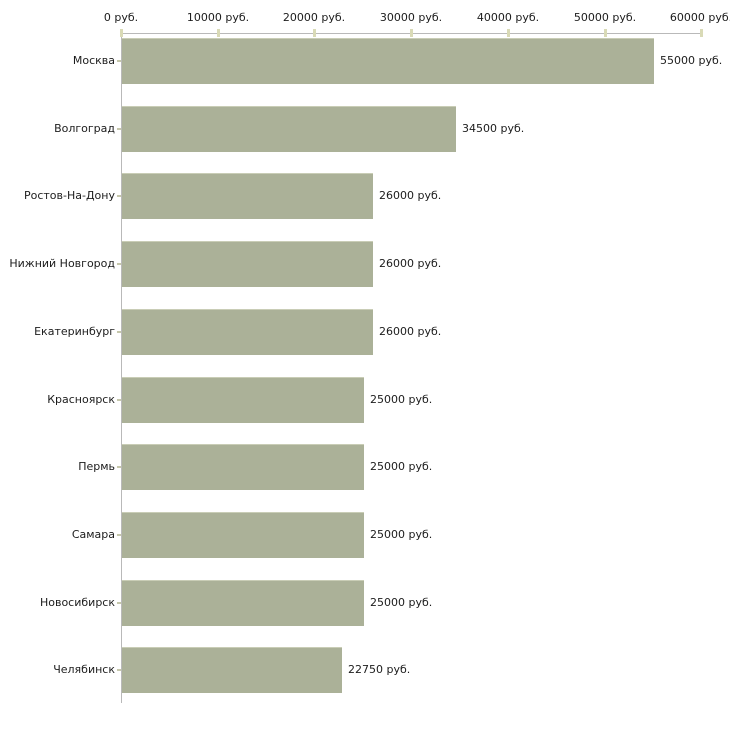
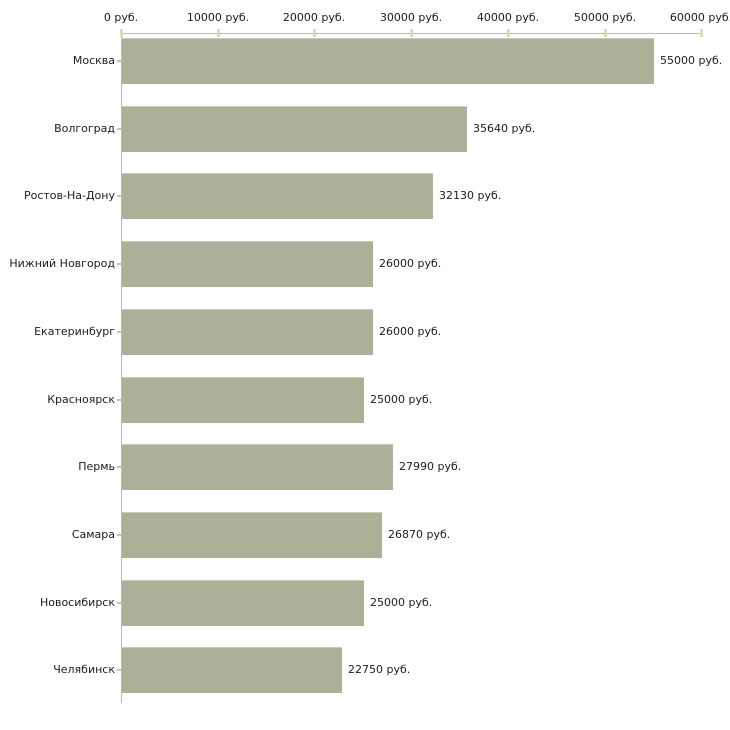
Волгоград: 34500 -> 35640
Ростов-На-Дону: 26000 -> 32130
Пермь: 25000 -> 27990
Самара: 25000 -> 26870
